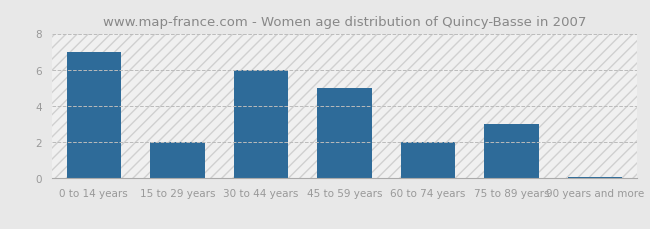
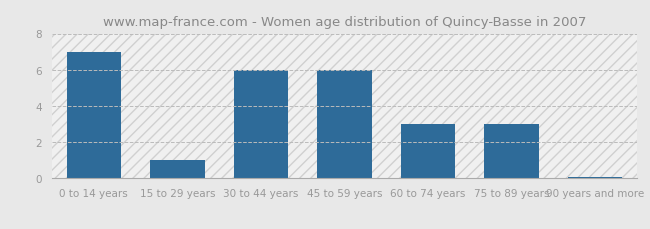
15 to 29 years: 2.0 -> 1.0
45 to 59 years: 5.0 -> 6.0
60 to 74 years: 2.0 -> 3.0
